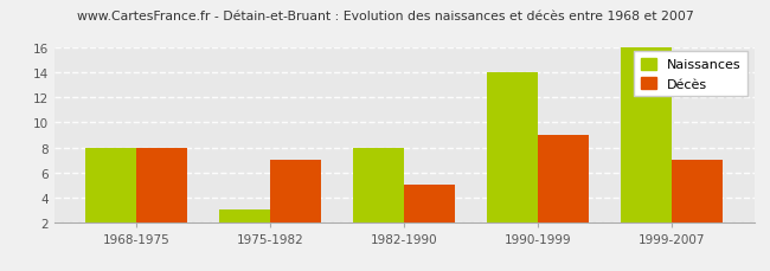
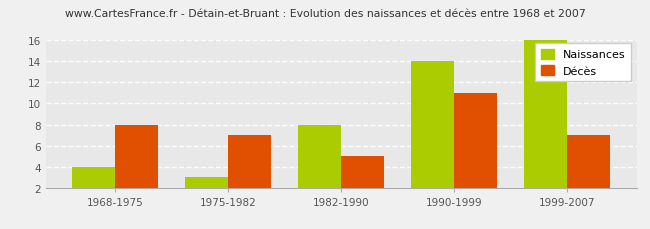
Naissances/1968-1975: 8 -> 4
Décès/1990-1999: 9 -> 11
